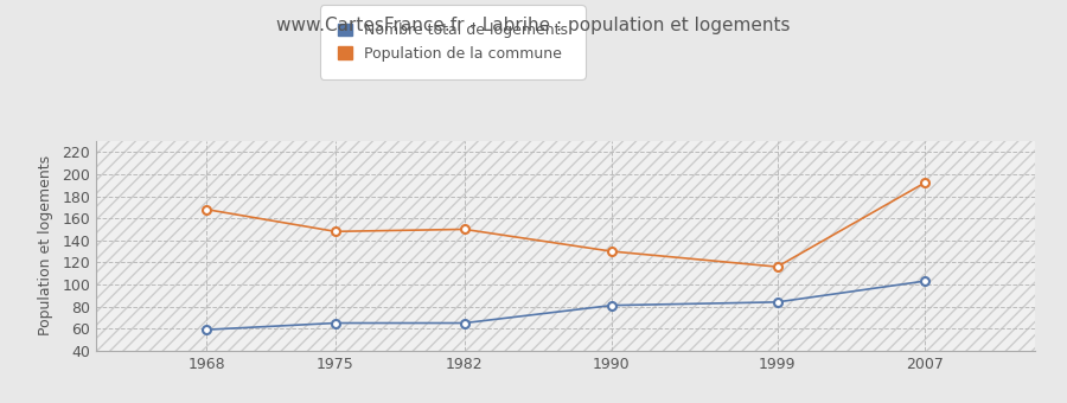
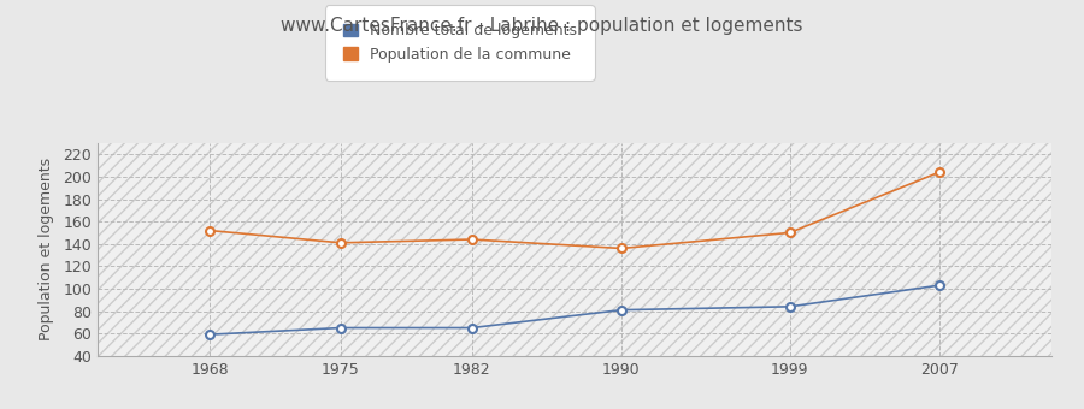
Population de la commune/1968: 168 -> 152
Population de la commune/1975: 148 -> 141
Population de la commune/1982: 150 -> 144
Population de la commune/1990: 130 -> 136
Population de la commune/1999: 116 -> 150
Population de la commune/2007: 192 -> 204
